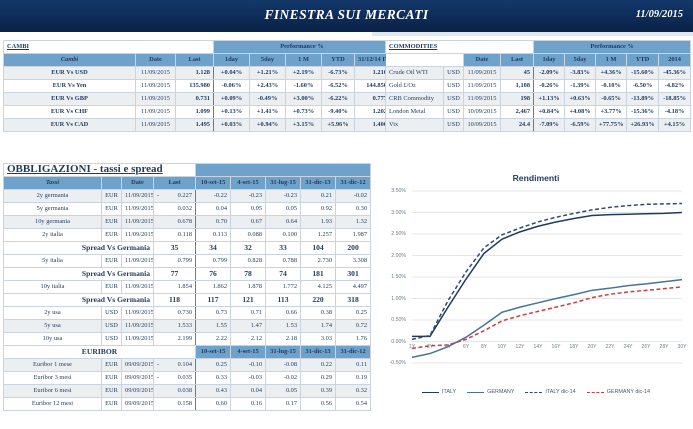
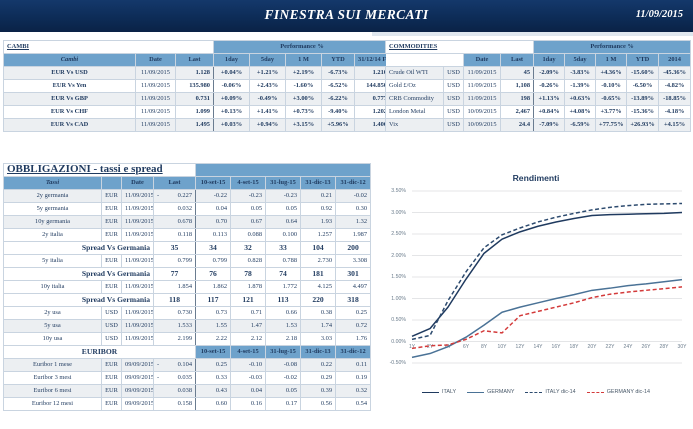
ITALY/2Y: 0.1% -> 0.3%
GERMANY dic-14/10Y: 0.5% -> 0.2%
